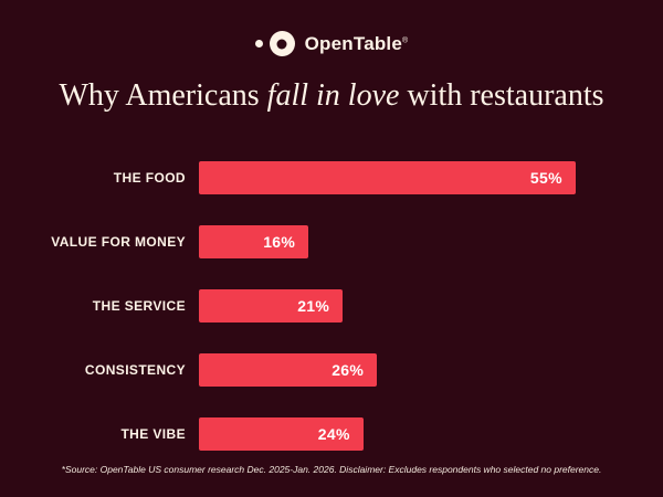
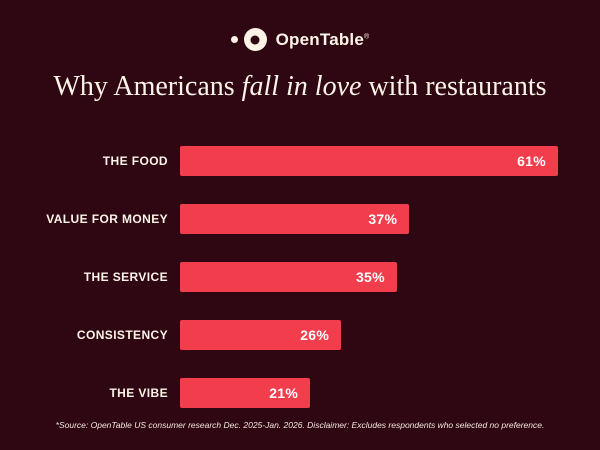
THE FOOD: 55% -> 61%
VALUE FOR MONEY: 16% -> 37%
THE SERVICE: 21% -> 35%
THE VIBE: 24% -> 21%
